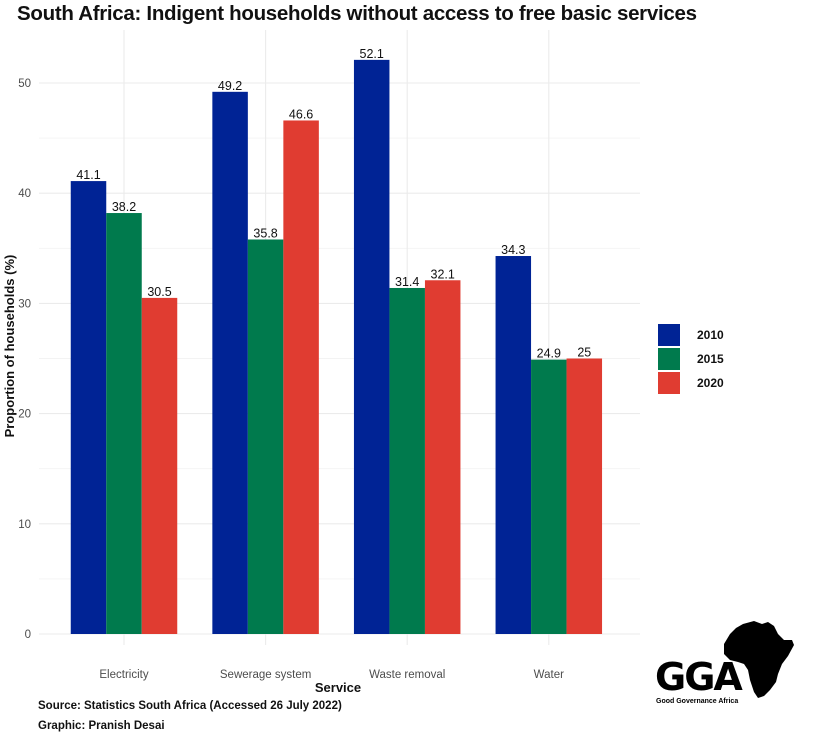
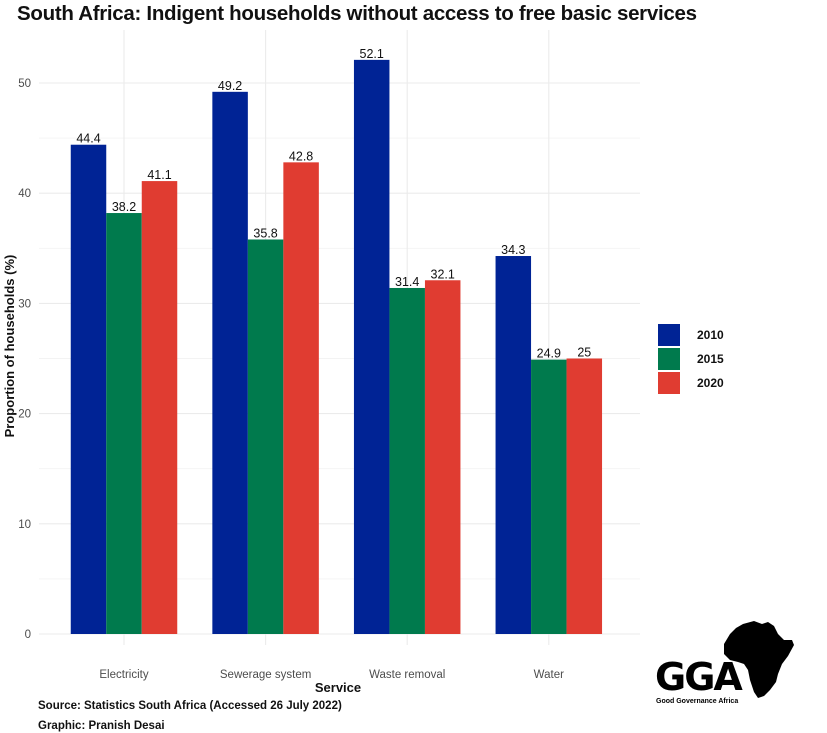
2010/Electricity: 41.1 -> 44.4
2020/Electricity: 30.5 -> 41.1
2020/Sewerage system: 46.6 -> 42.8
